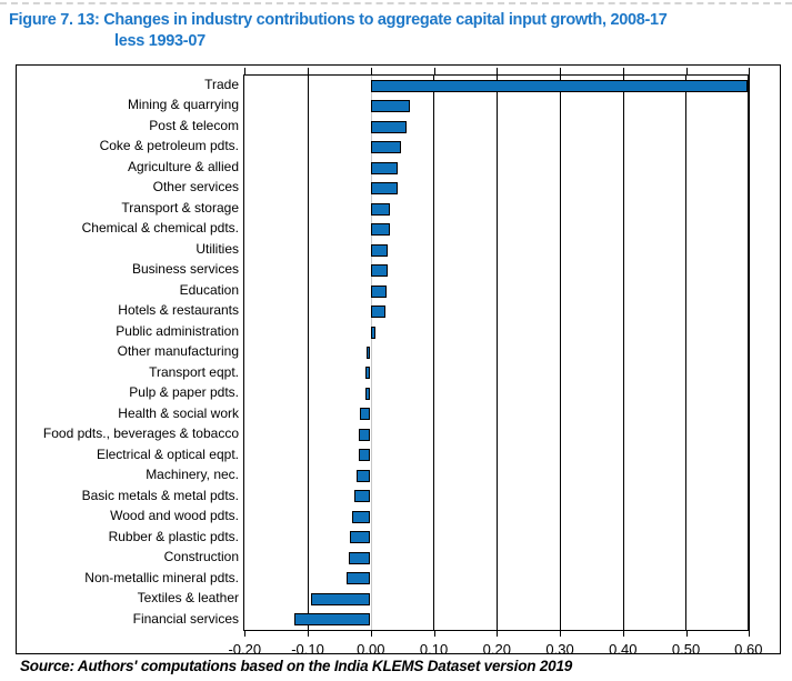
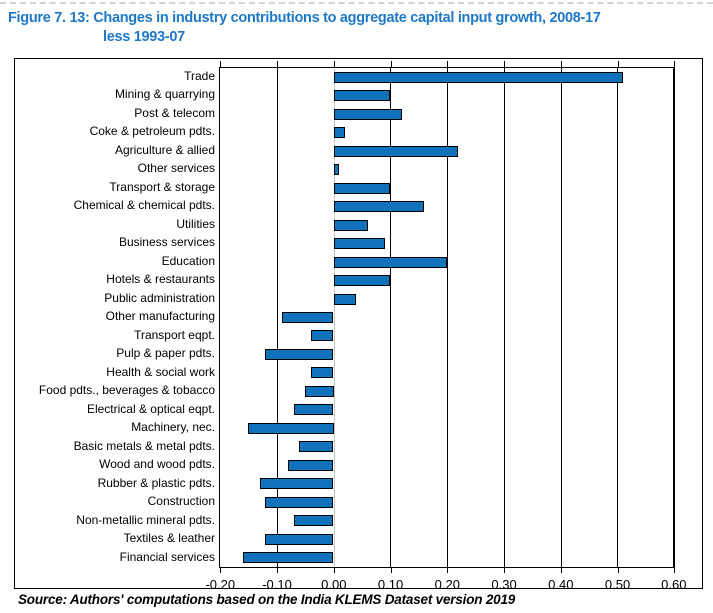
Trade: 0.60 -> 0.51
Mining & quarrying: 0.06 -> 0.10
Post & telecom: 0.06 -> 0.12
Coke & petroleum pdts.: 0.05 -> 0.02
Agriculture & allied: 0.04 -> 0.22
Other services: 0.04 -> 0.01
Transport & storage: 0.03 -> 0.10
Chemical & chemical pdts.: 0.03 -> 0.16
Utilities: 0.03 -> 0.06
Business services: 0.03 -> 0.09
Education: 0.03 -> 0.20
Hotels & restaurants: 0.02 -> 0.10
Public administration: 0.01 -> 0.04
Other manufacturing: -0.01 -> -0.09
Transport eqpt.: -0.01 -> -0.04
Pulp & paper pdts.: -0.01 -> -0.12
Health & social work: -0.02 -> -0.04
Food pdts., beverages & tobacco: -0.02 -> -0.05
Electrical & optical eqpt.: -0.02 -> -0.07
Machinery, nec.: -0.02 -> -0.15
Basic metals & metal pdts.: -0.03 -> -0.06
Wood and wood pdts.: -0.03 -> -0.08
Rubber & plastic pdts.: -0.03 -> -0.13
Construction: -0.04 -> -0.12
Non-metallic mineral pdts.: -0.04 -> -0.07
Textiles & leather: -0.09 -> -0.12
Financial services: -0.12 -> -0.16
